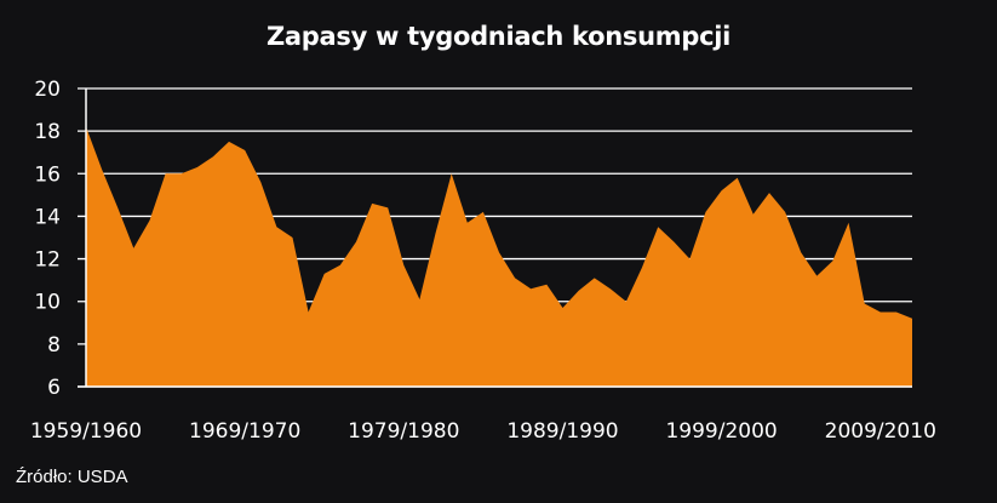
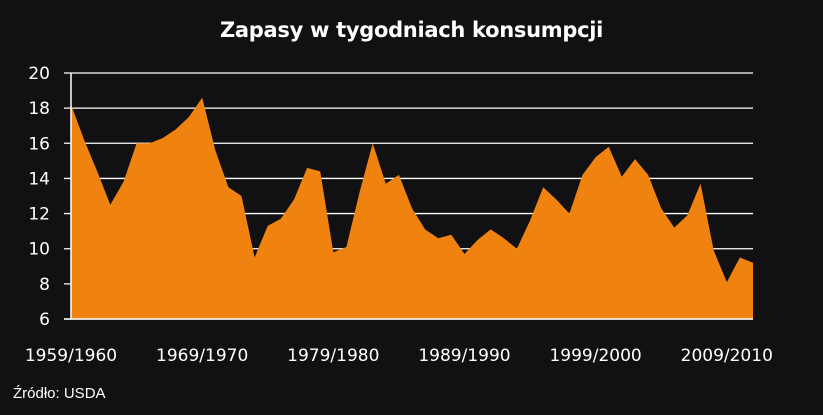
1969/1970: 17.1 -> 18.6
1979/1980: 11.7 -> 9.8
2009/2010: 9.5 -> 8.1
